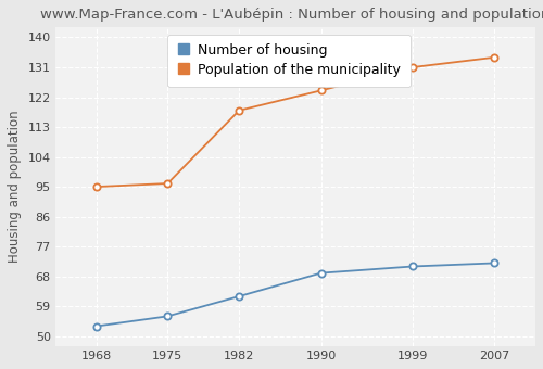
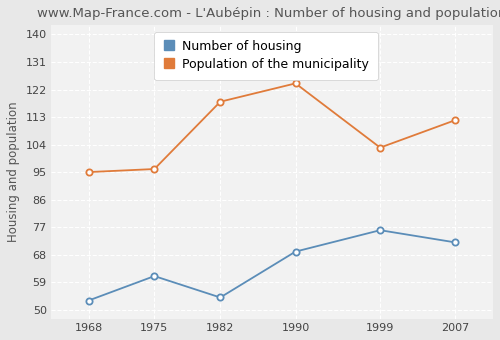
Number of housing/1975: 56 -> 61
Number of housing/1982: 62 -> 54
Number of housing/1999: 71 -> 76
Population of the municipality/1999: 131 -> 103
Population of the municipality/2007: 134 -> 112
